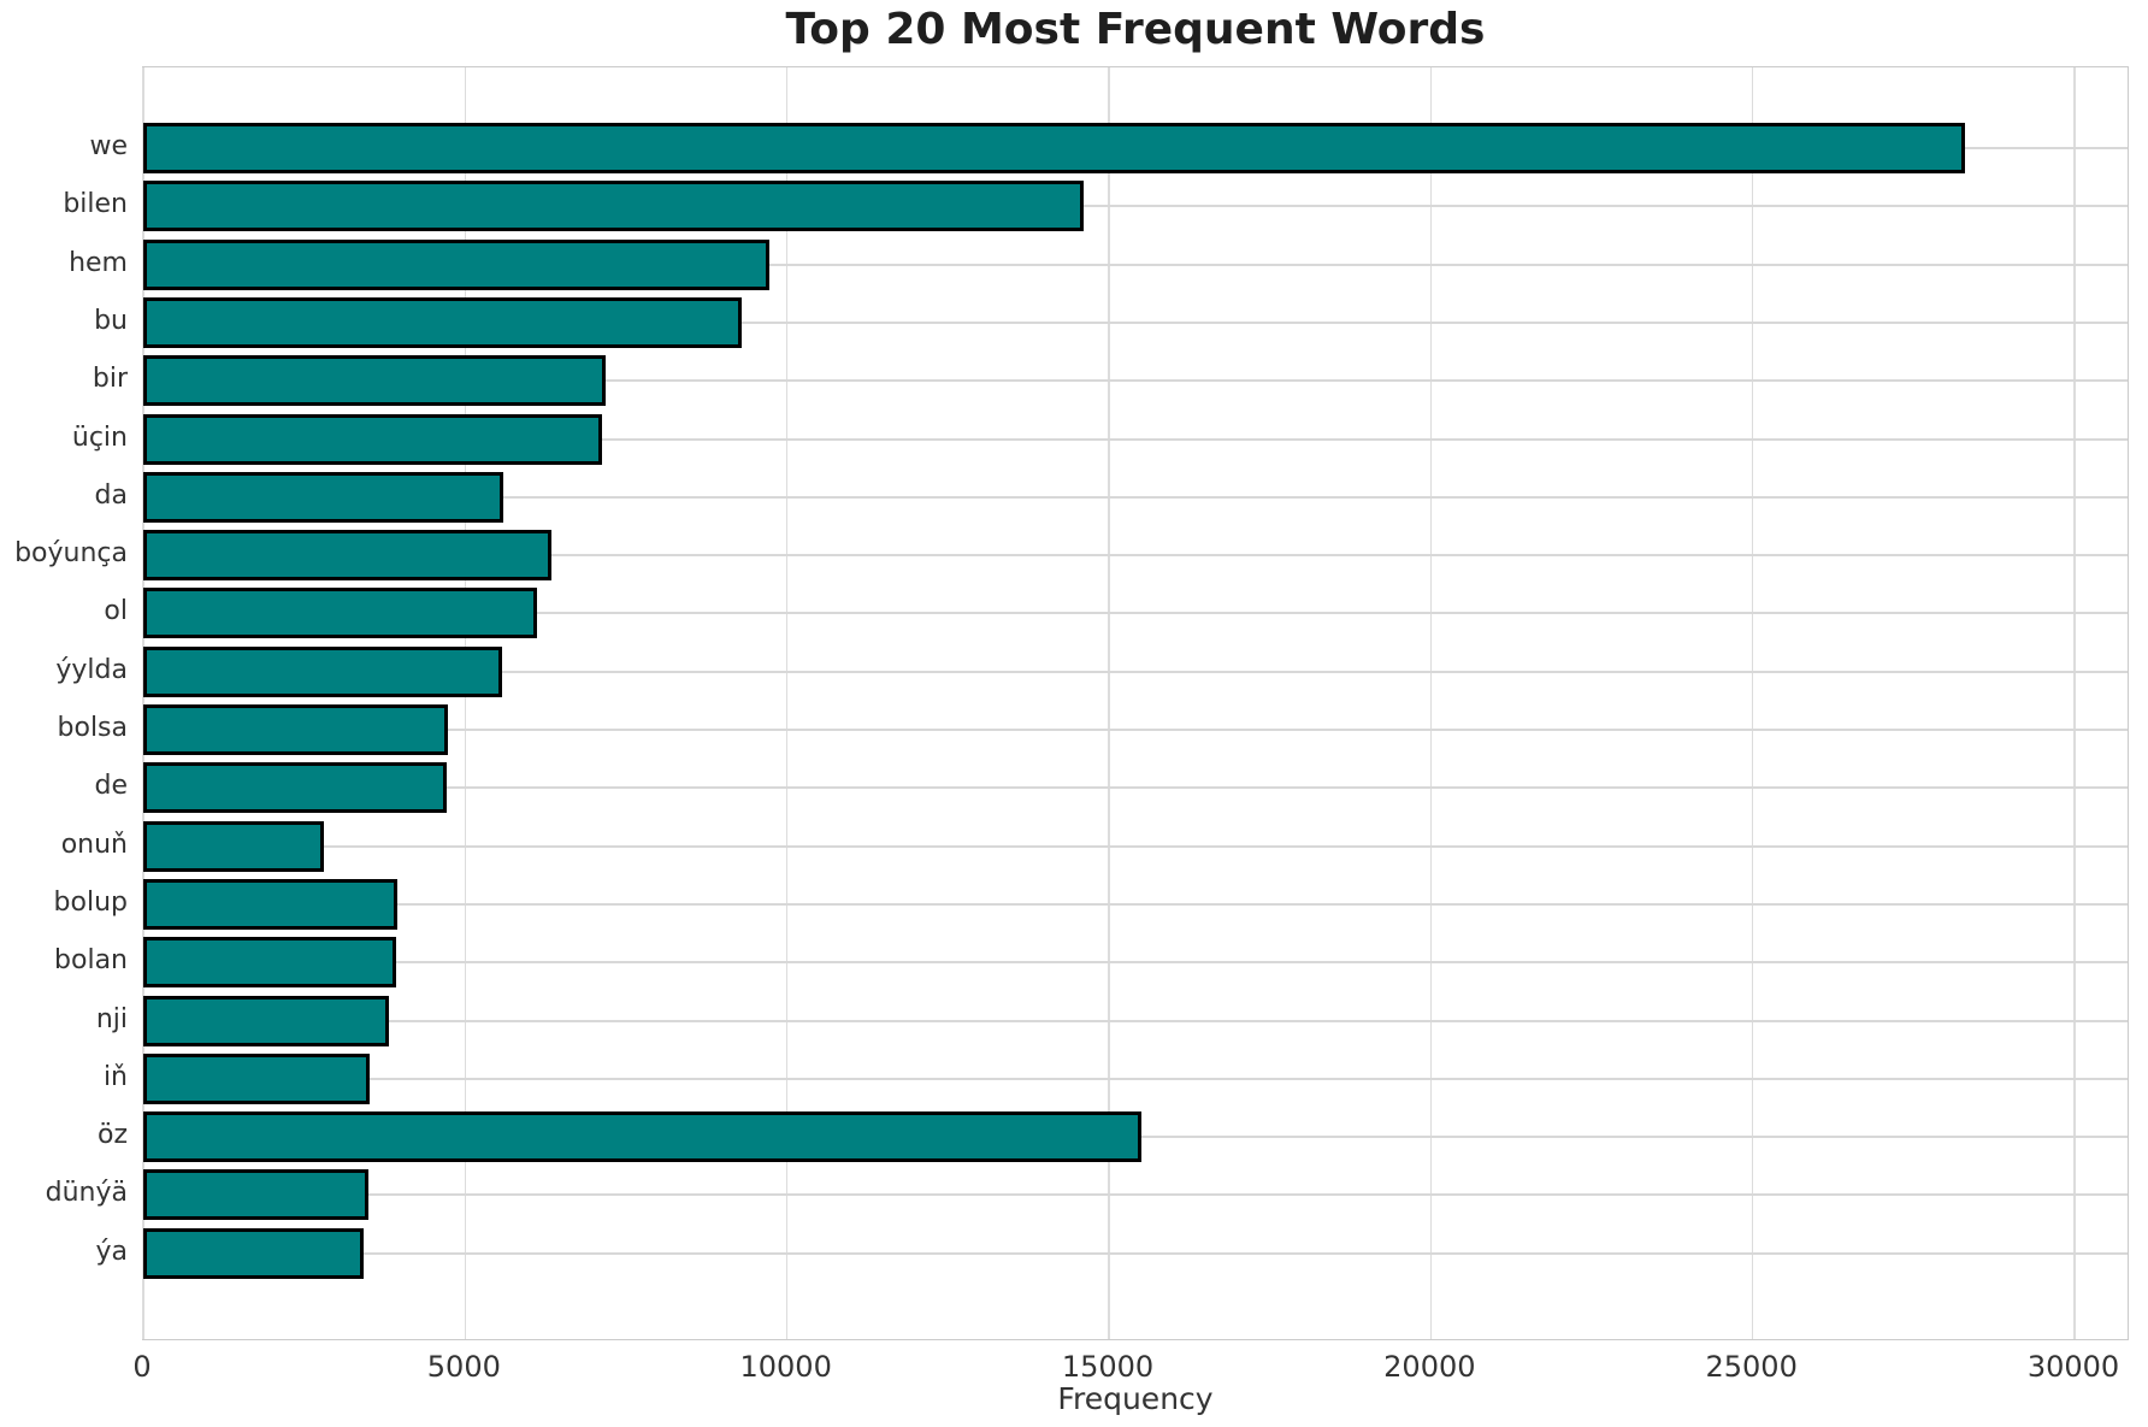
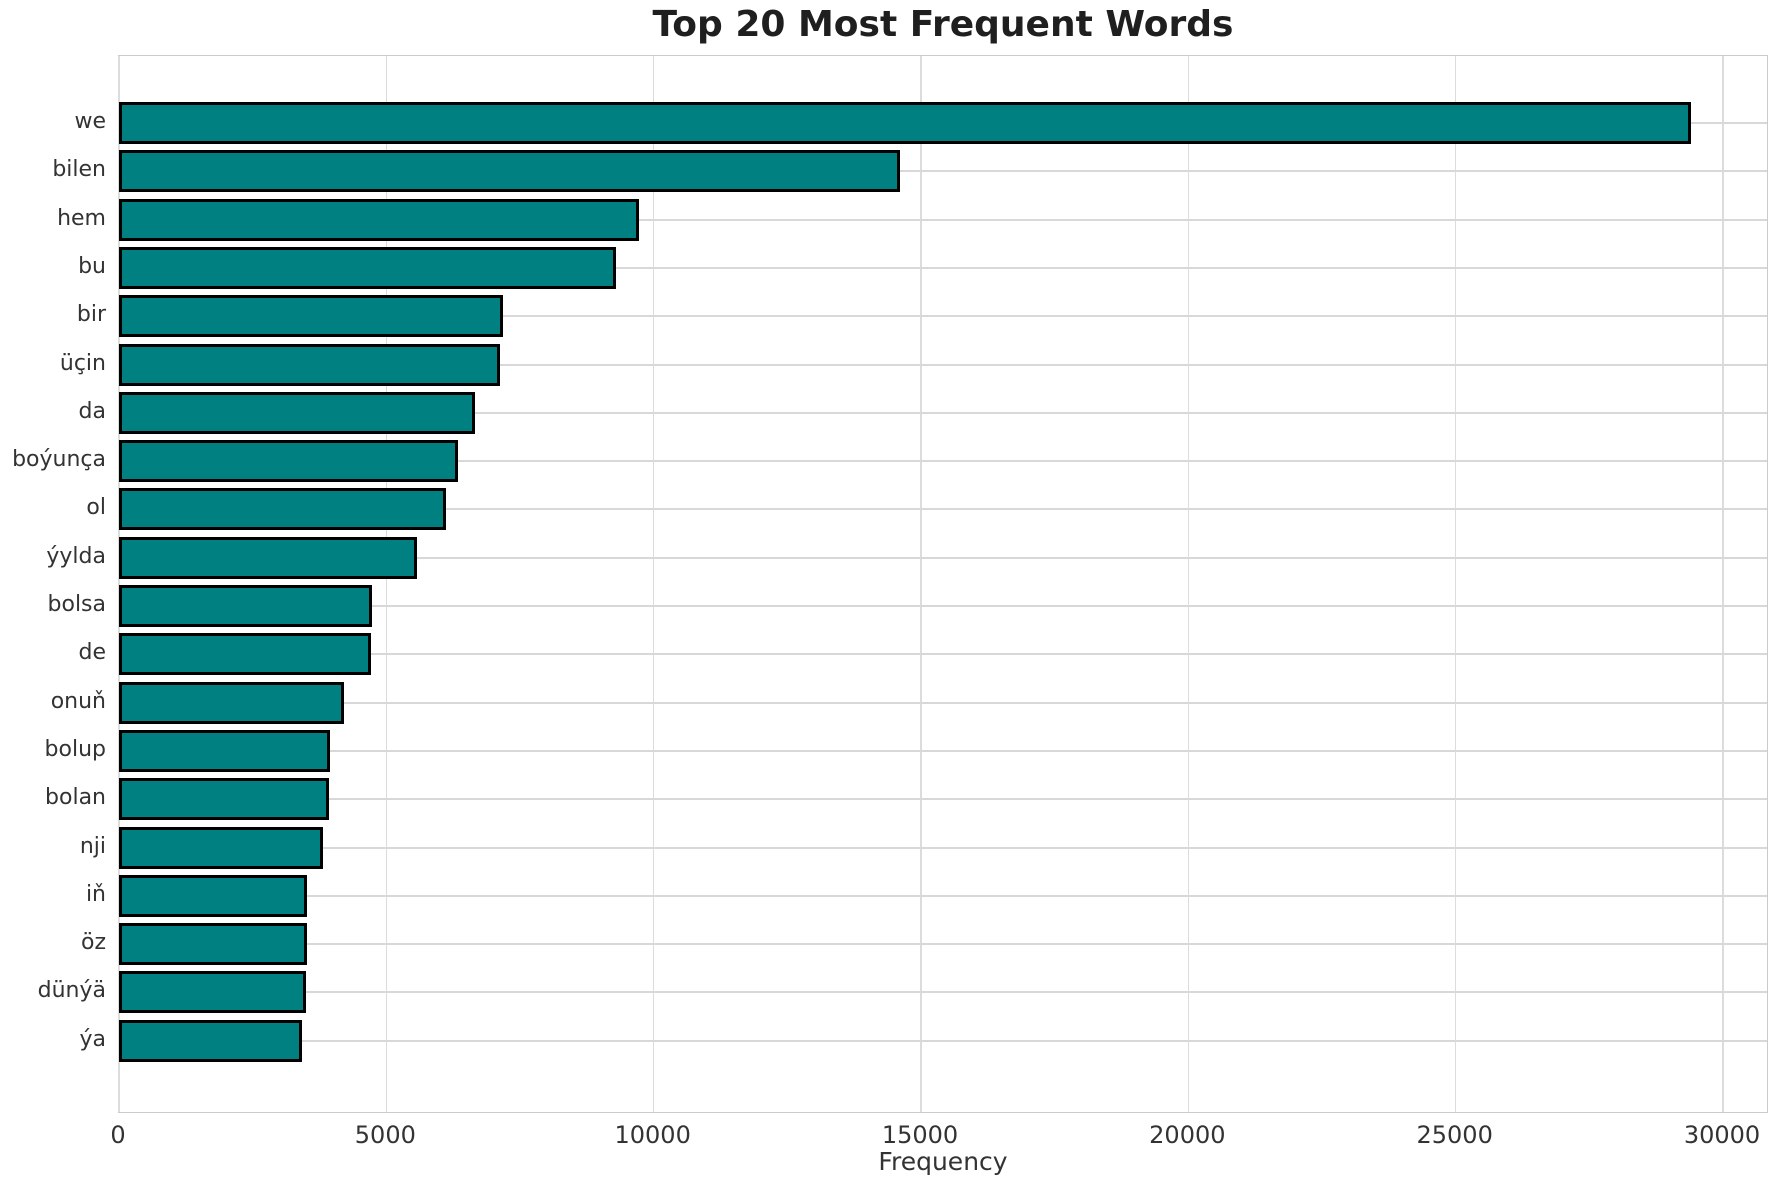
we: 28300 -> 29400
da: 5600 -> 6700
onuň: 2800 -> 4200
öz: 15500 -> 3500
